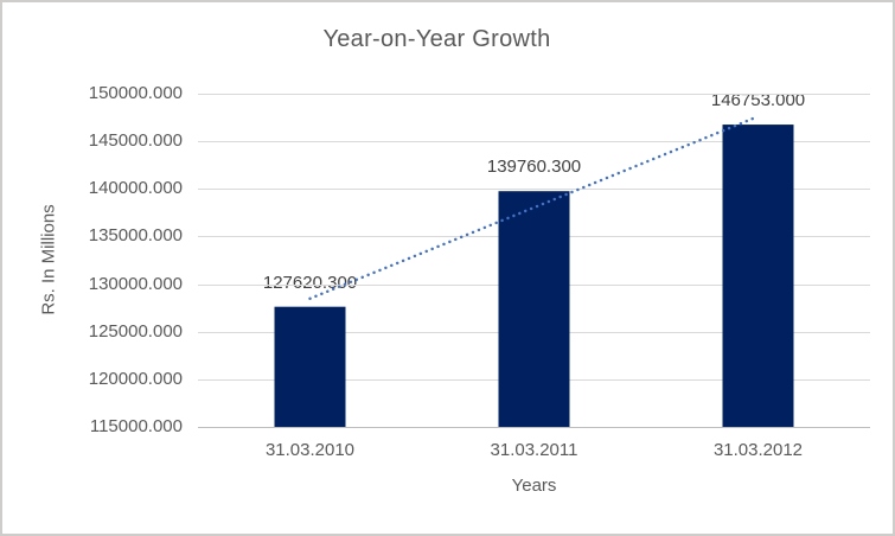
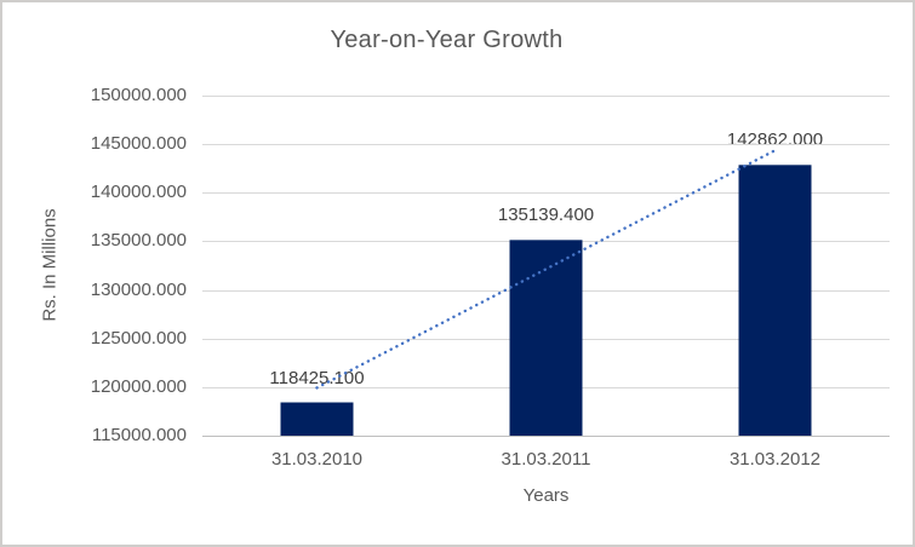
31.03.2010: 127620.300 -> 118425.100
31.03.2011: 139760.300 -> 135139.400
31.03.2012: 146753.000 -> 142862.000
